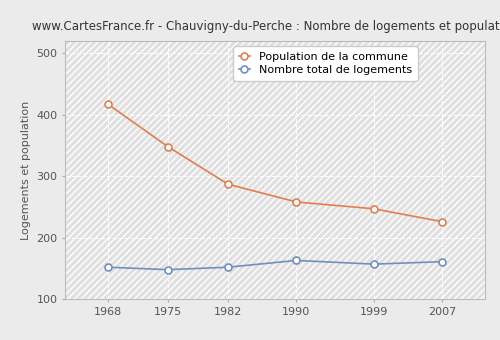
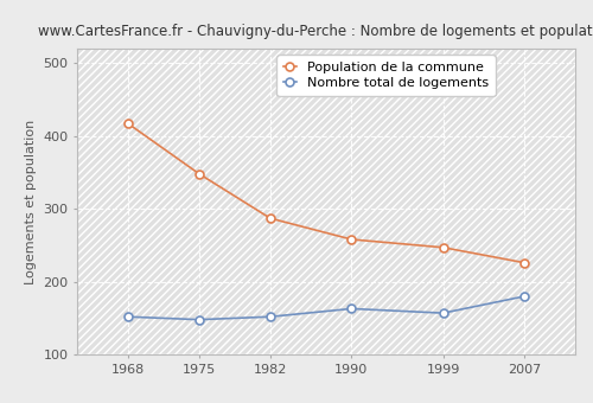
Nombre total de logements/2007: 161 -> 180
